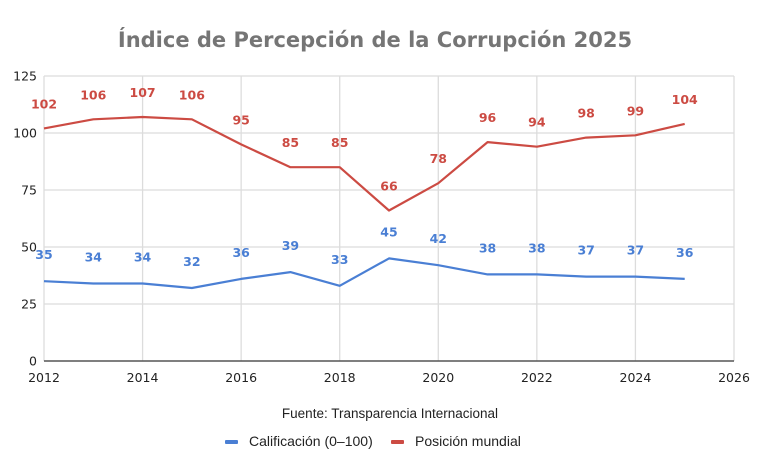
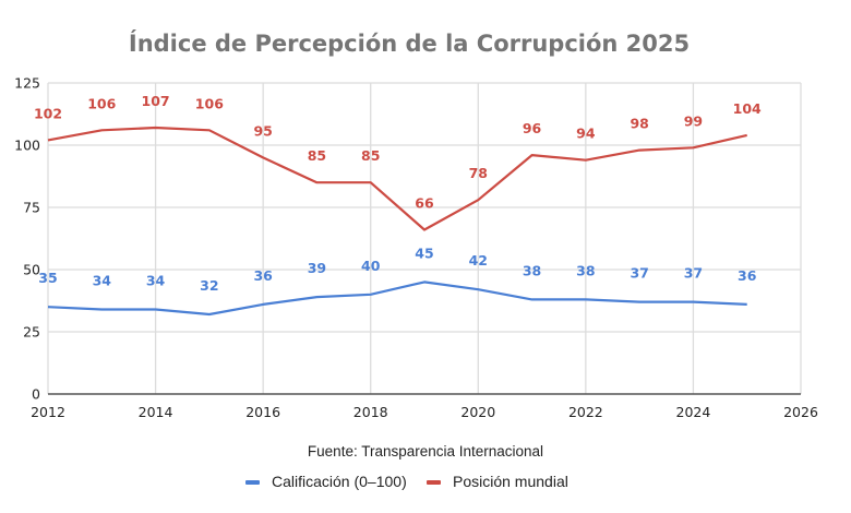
Calificación (0–100)/2018: 33 -> 40
